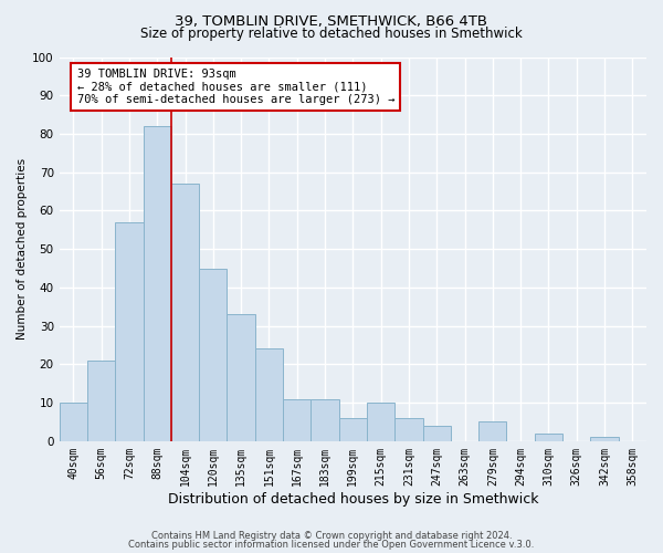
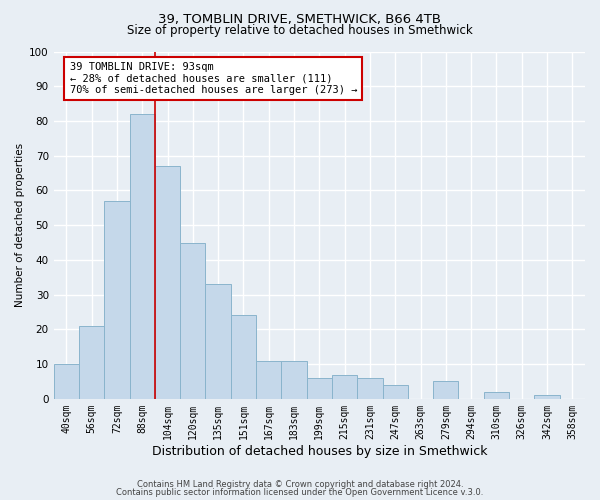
215sqm: 10 -> 7
